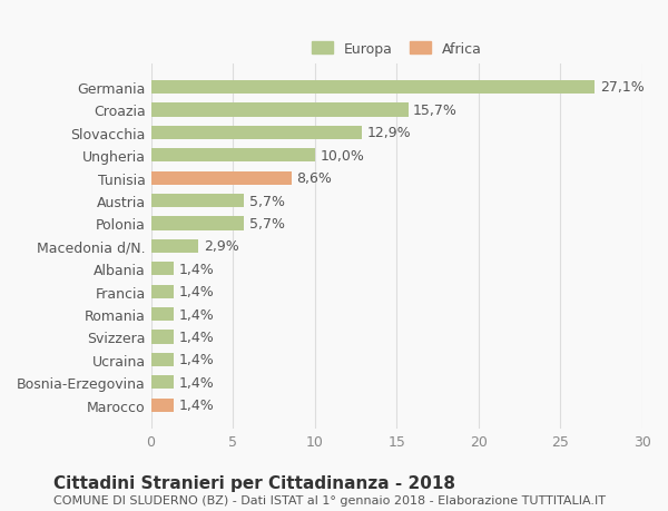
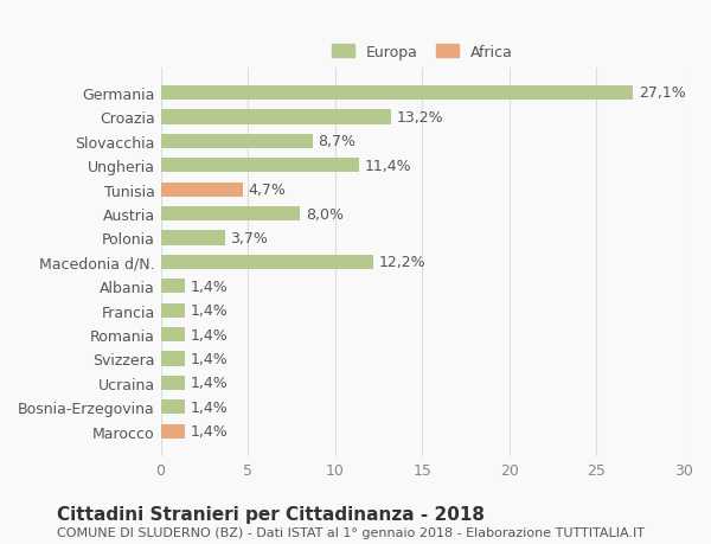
Croazia: 15,7% -> 13,2%
Slovacchia: 12,9% -> 8,7%
Ungheria: 10,0% -> 11,4%
Tunisia: 8,6% -> 4,7%
Austria: 5,7% -> 8,0%
Polonia: 5,7% -> 3,7%
Macedonia d/N.: 2,9% -> 12,2%
